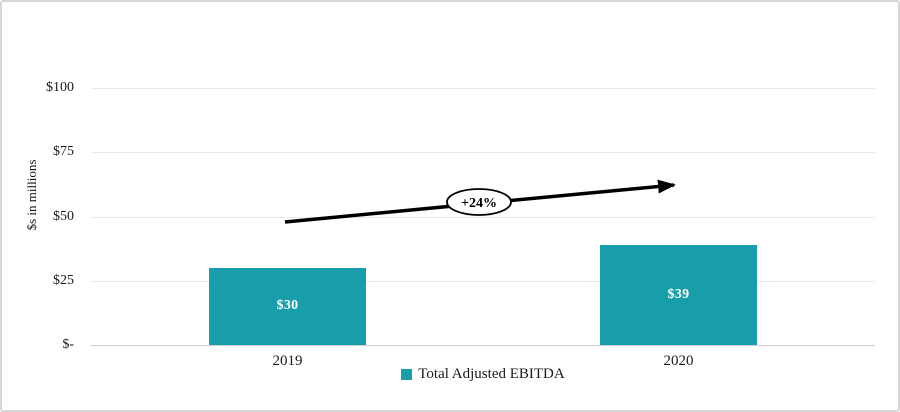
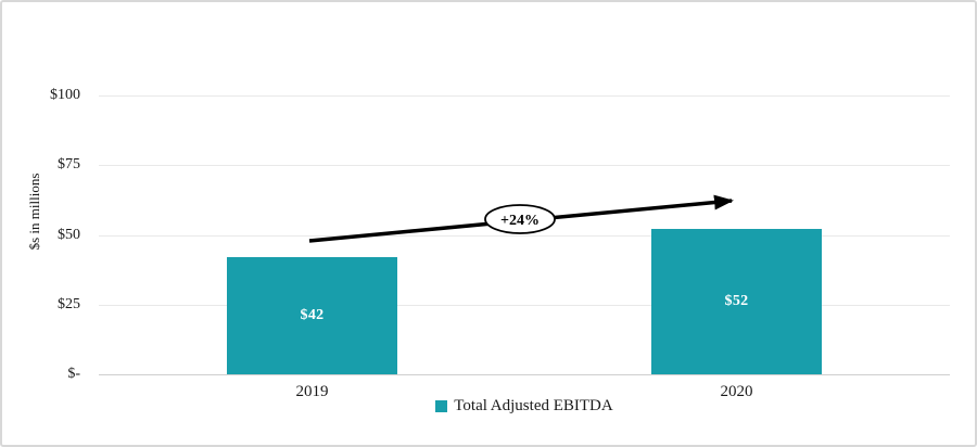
2019: $30 -> $42
2020: $39 -> $52
